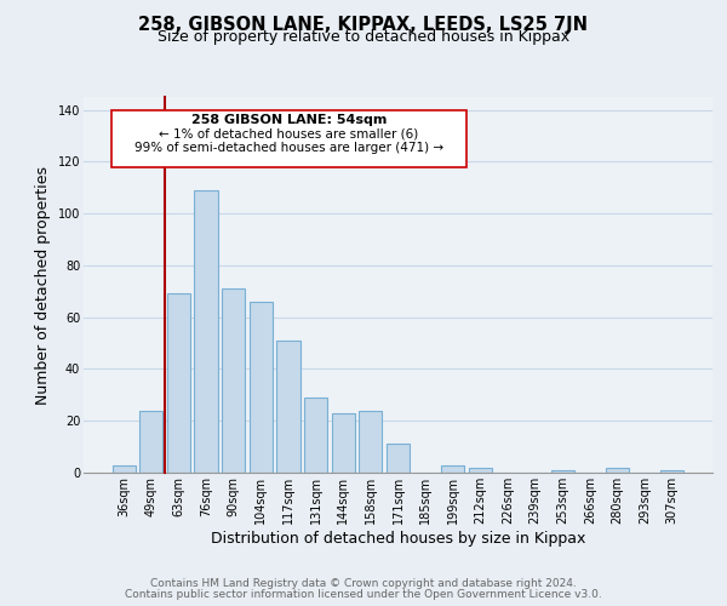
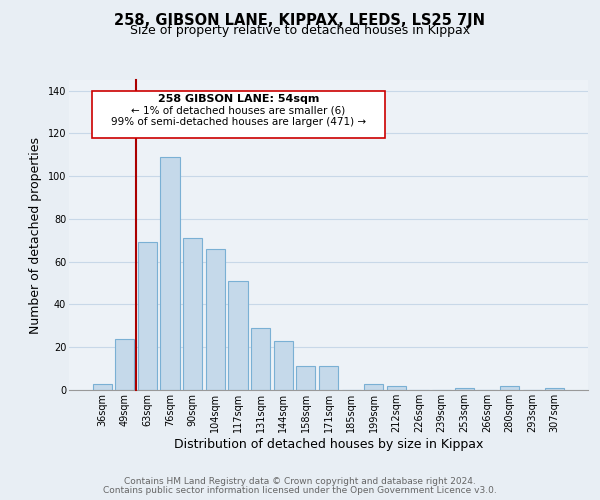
158sqm: 24 -> 11
